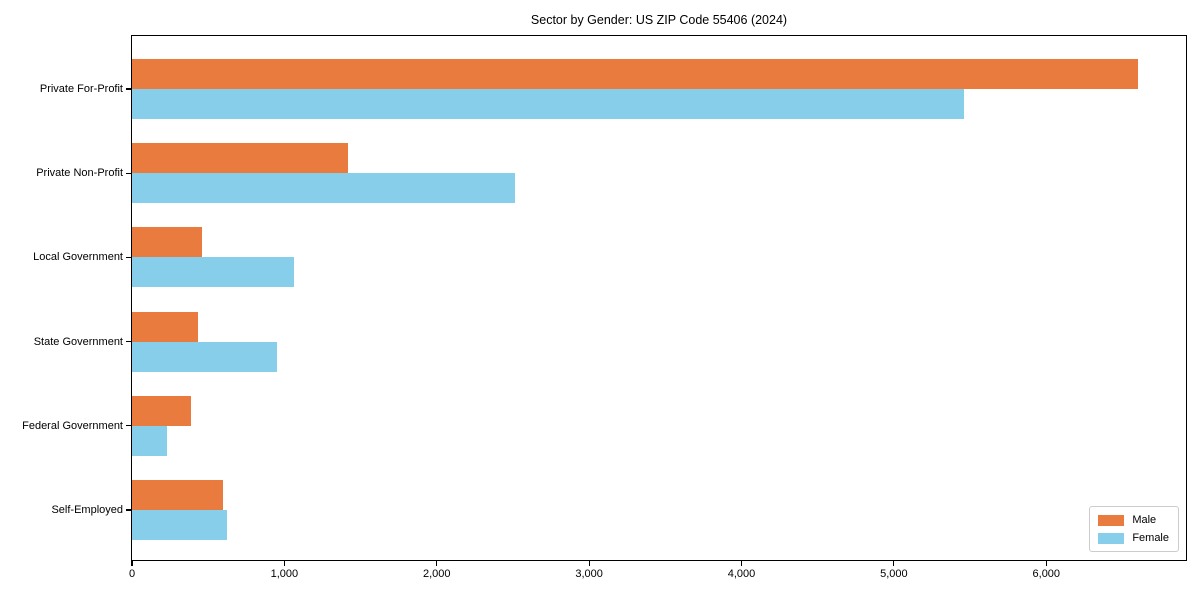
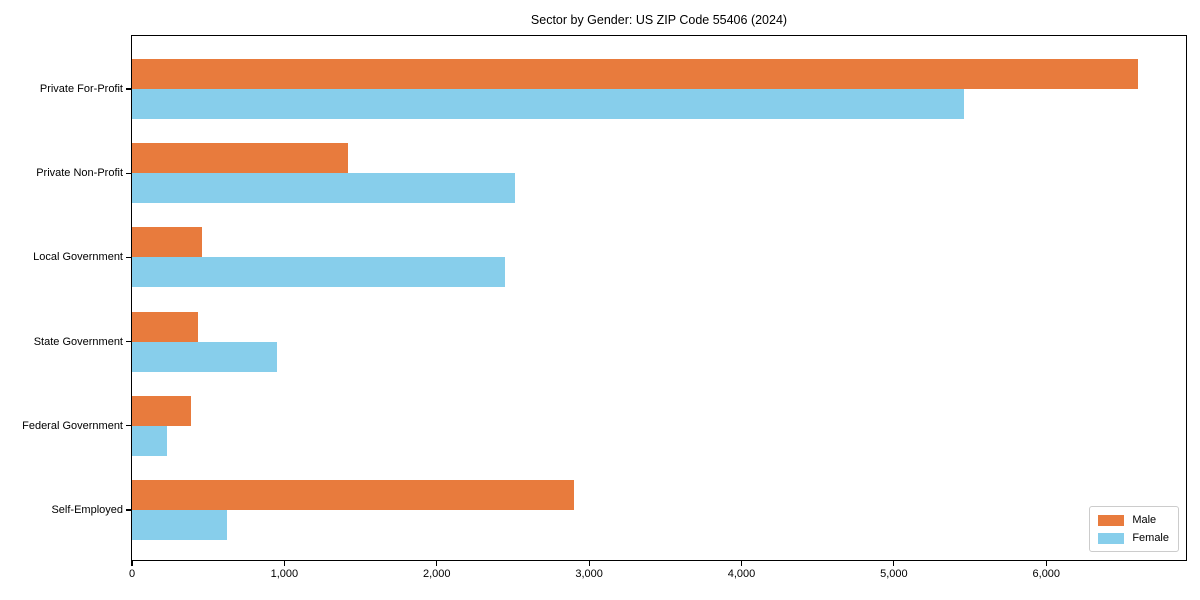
Female/Local Government: 1060 -> 2450
Male/Self-Employed: 600 -> 2900
